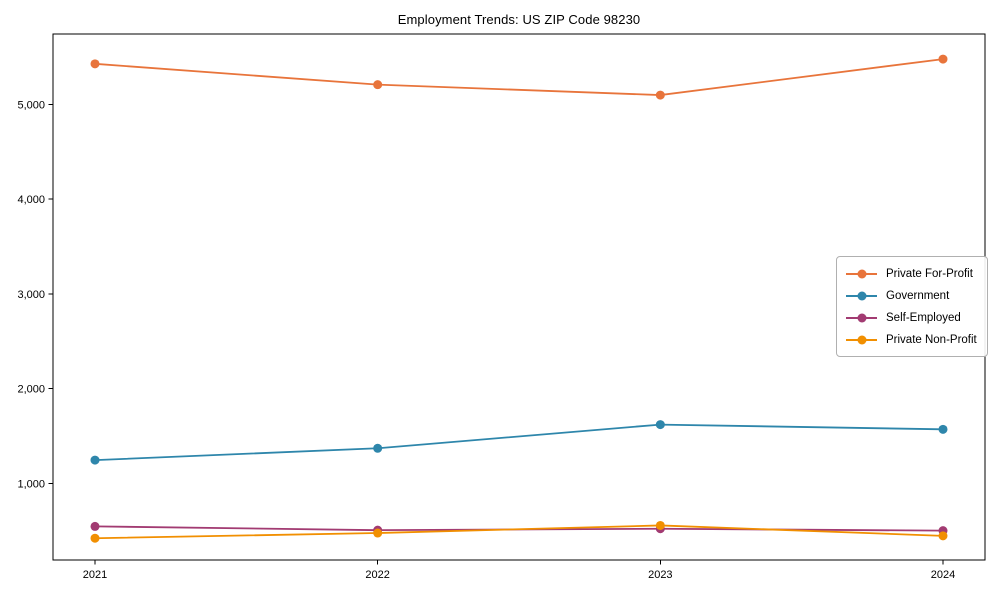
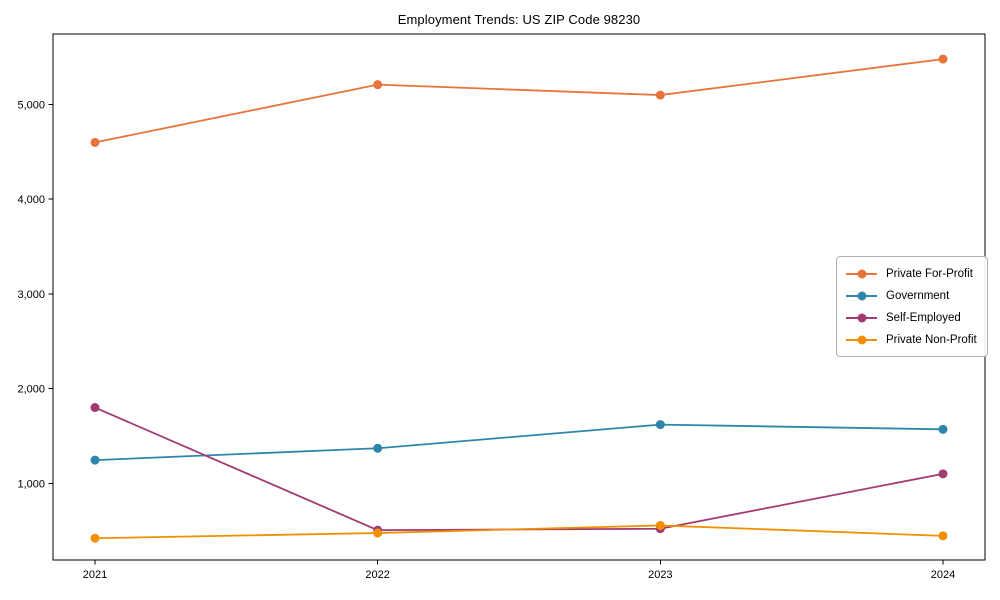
Private For-Profit/2021: 5400 -> 4600
Self-Employed/2021: 500 -> 1800
Self-Employed/2024: 500 -> 1100
